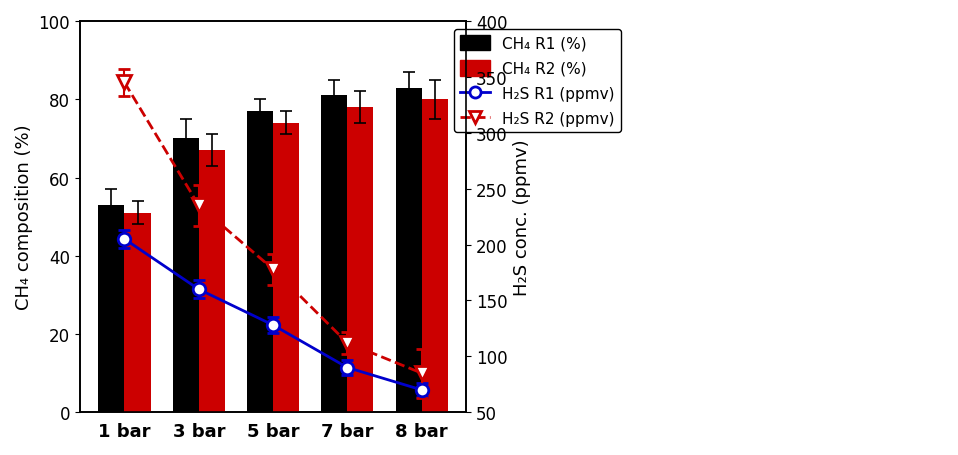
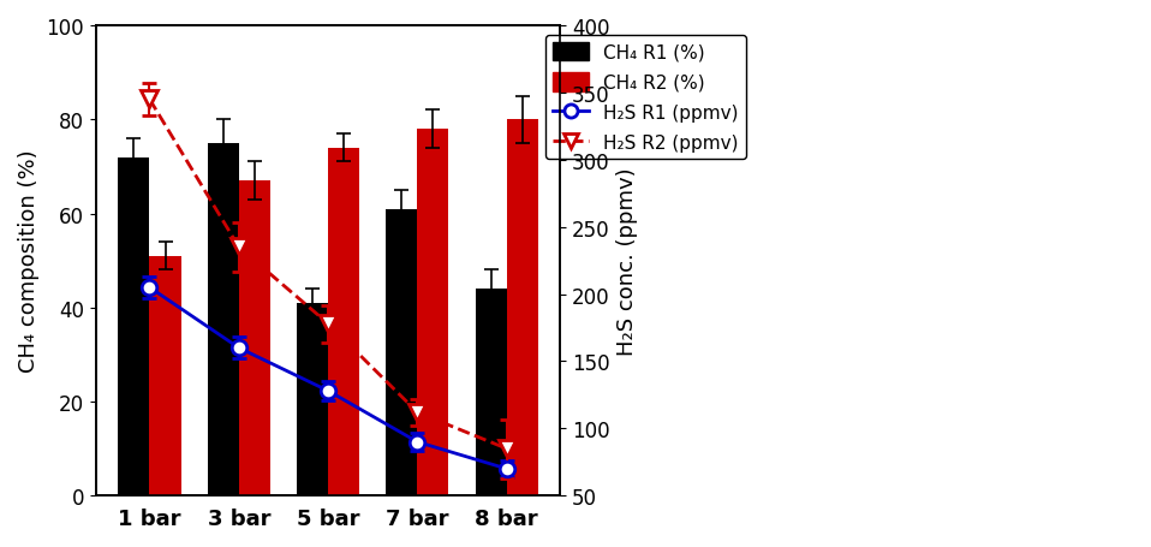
CH₄ R1 (%)/1 bar: 53 -> 72
CH₄ R1 (%)/3 bar: 70 -> 75
CH₄ R1 (%)/5 bar: 77 -> 41
CH₄ R1 (%)/7 bar: 81 -> 61
CH₄ R1 (%)/8 bar: 83 -> 44
